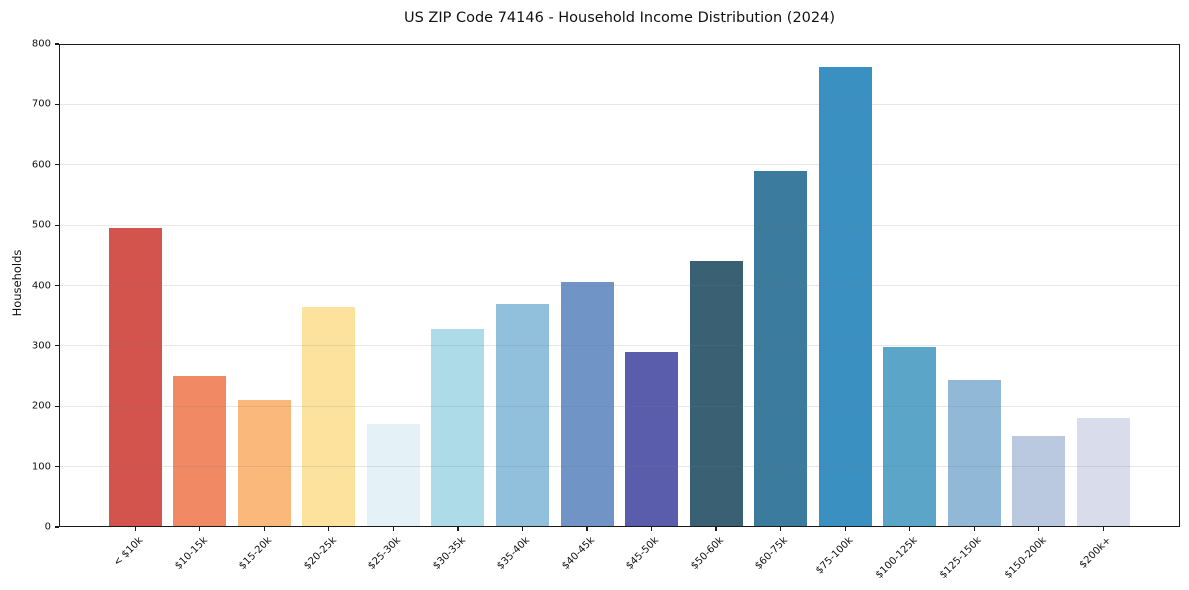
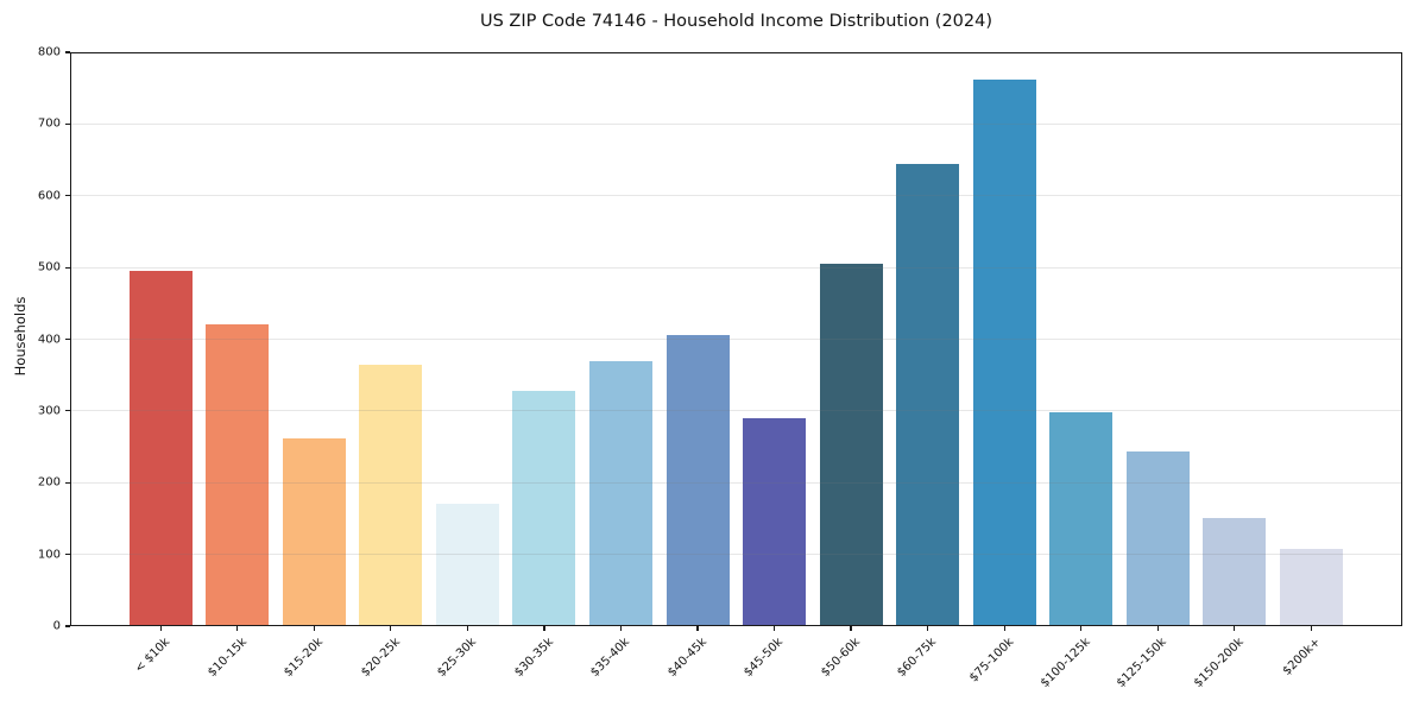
$10-15k: 250 -> 420
$15-20k: 210 -> 260
$50-60k: 440 -> 510
$60-75k: 590 -> 640
$200k+: 180 -> 110
